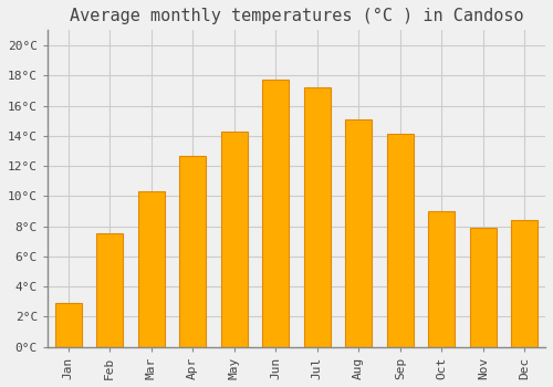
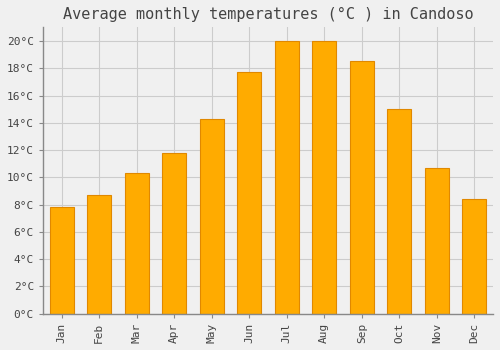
Jan: 2.9°C -> 7.8°C
Feb: 7.5°C -> 8.7°C
Apr: 12.7°C -> 11.8°C
Jul: 17.2°C -> 20.0°C
Aug: 15.1°C -> 20.0°C
Sep: 14.1°C -> 18.5°C
Oct: 9.0°C -> 15.0°C
Nov: 7.9°C -> 10.7°C
